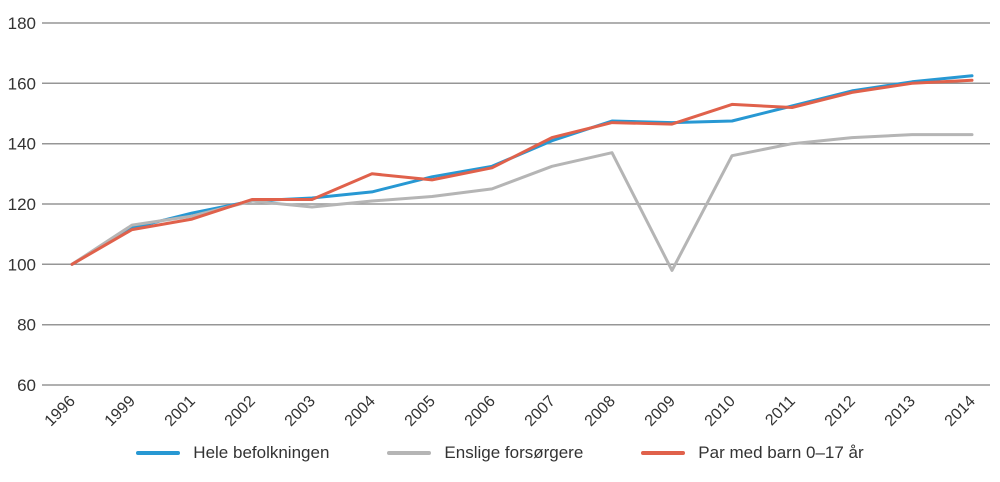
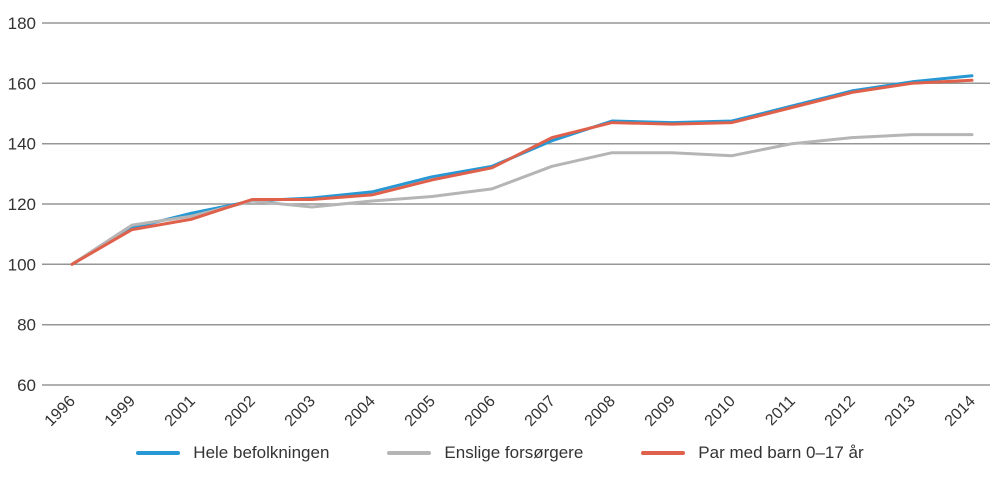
Par med barn 0–17 år/2004: 130 -> 123
Enslige forsørgere/2009: 98 -> 137
Par med barn 0–17 år/2010: 153 -> 147
